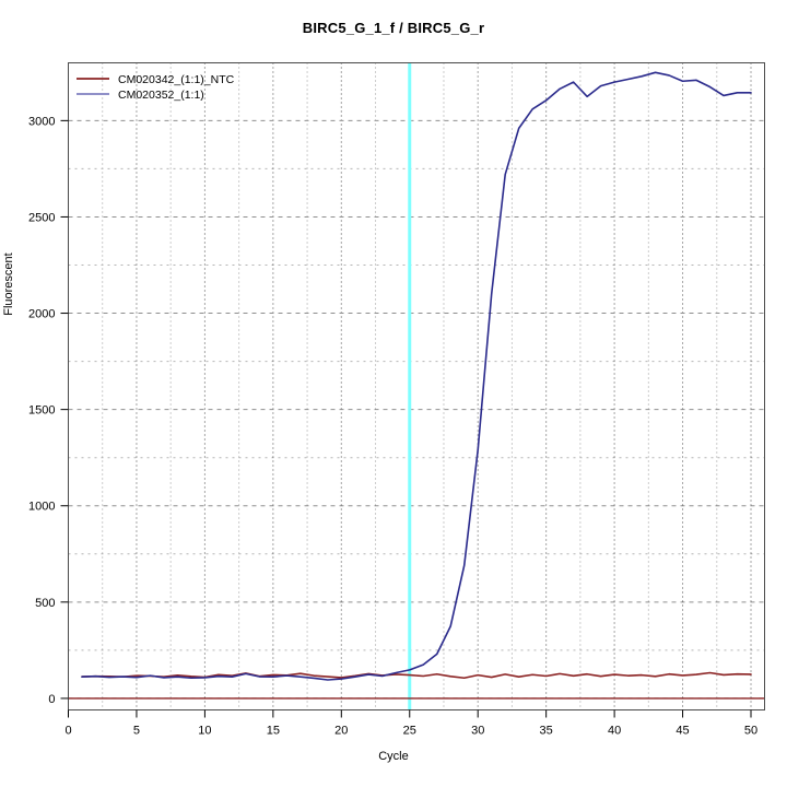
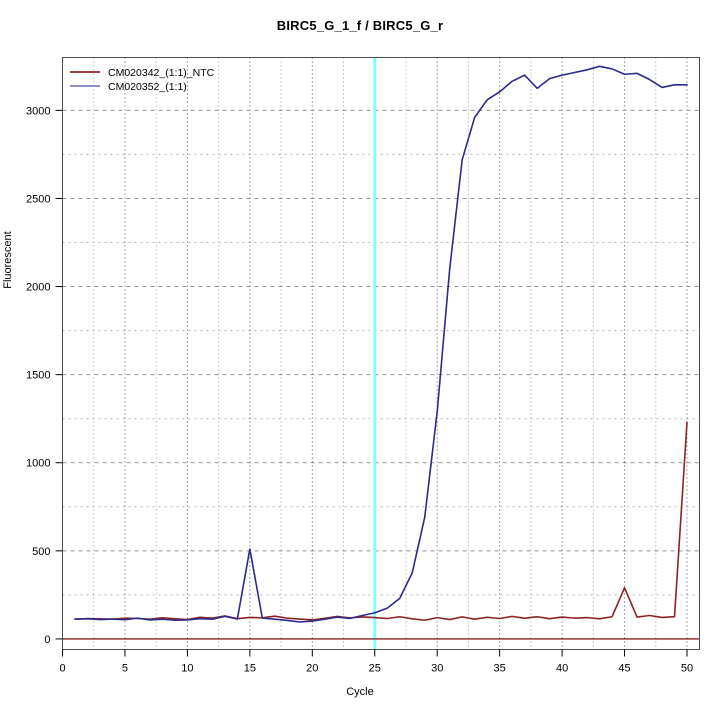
CM020352_(1:1)/15: 110 -> 510
CM020342_(1:1)_NTC/45: 120 -> 290
CM020342_(1:1)_NTC/50: 120 -> 1230
